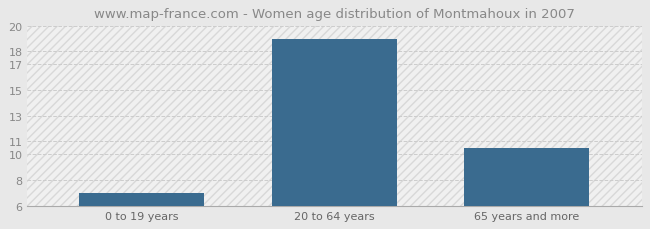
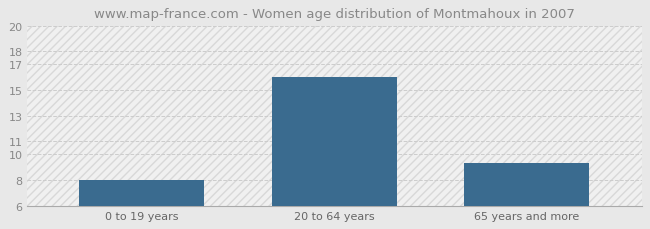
0 to 19 years: 7.0 -> 8.0
20 to 64 years: 19.0 -> 16.0
65 years and more: 10.5 -> 9.3
